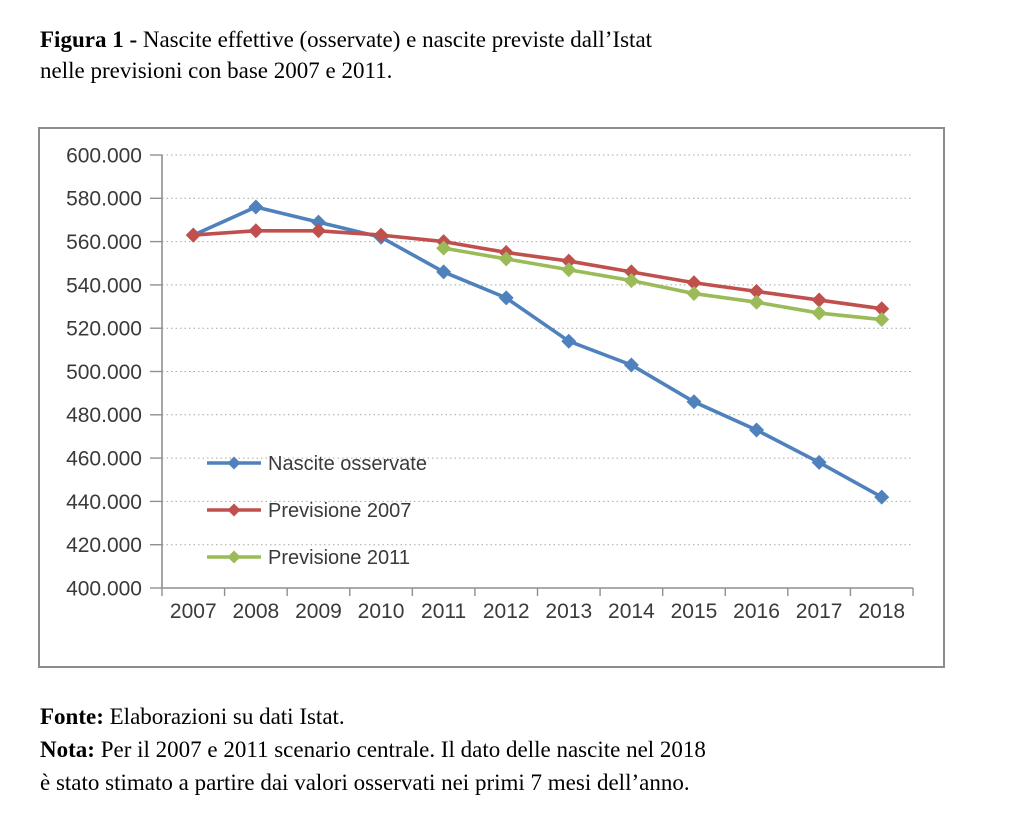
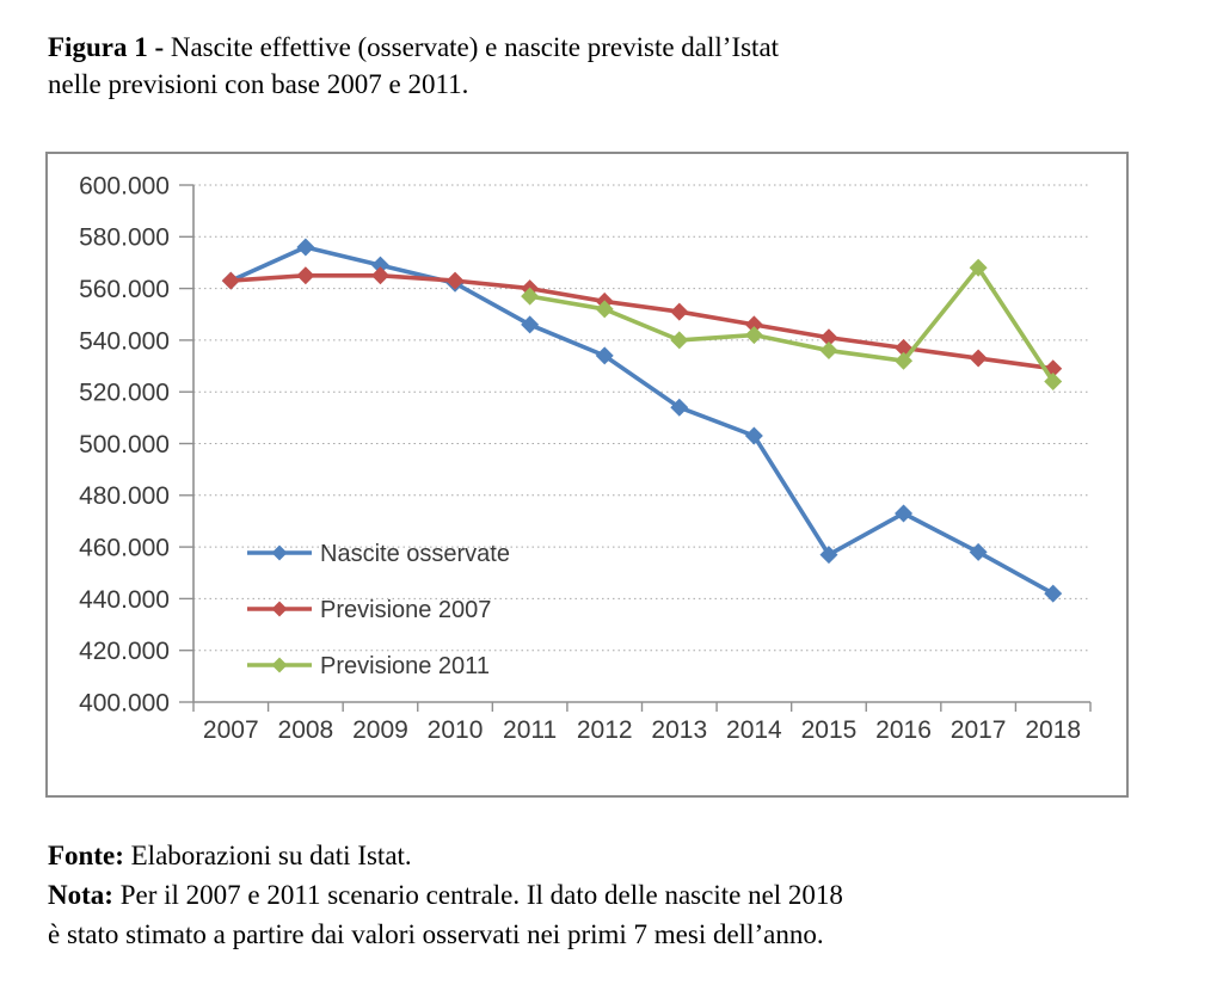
Previsione 2011/2013: 547000 -> 540000
Nascite osservate/2015: 486000 -> 457000
Previsione 2011/2017: 527000 -> 568000
